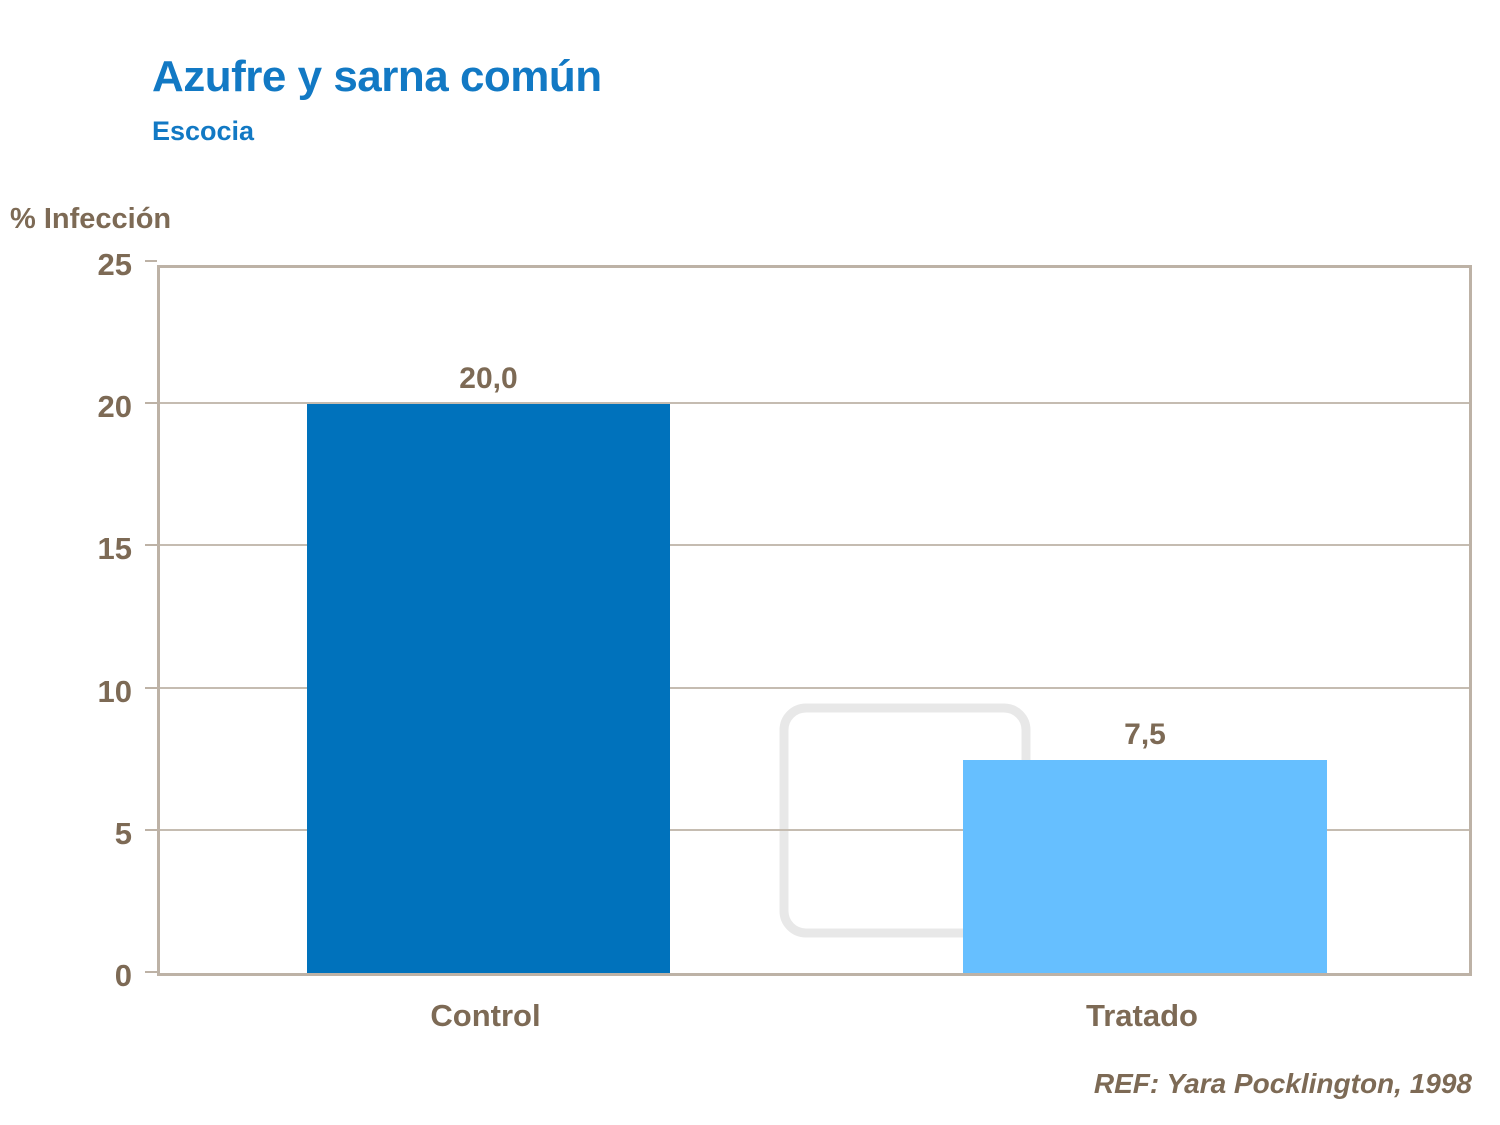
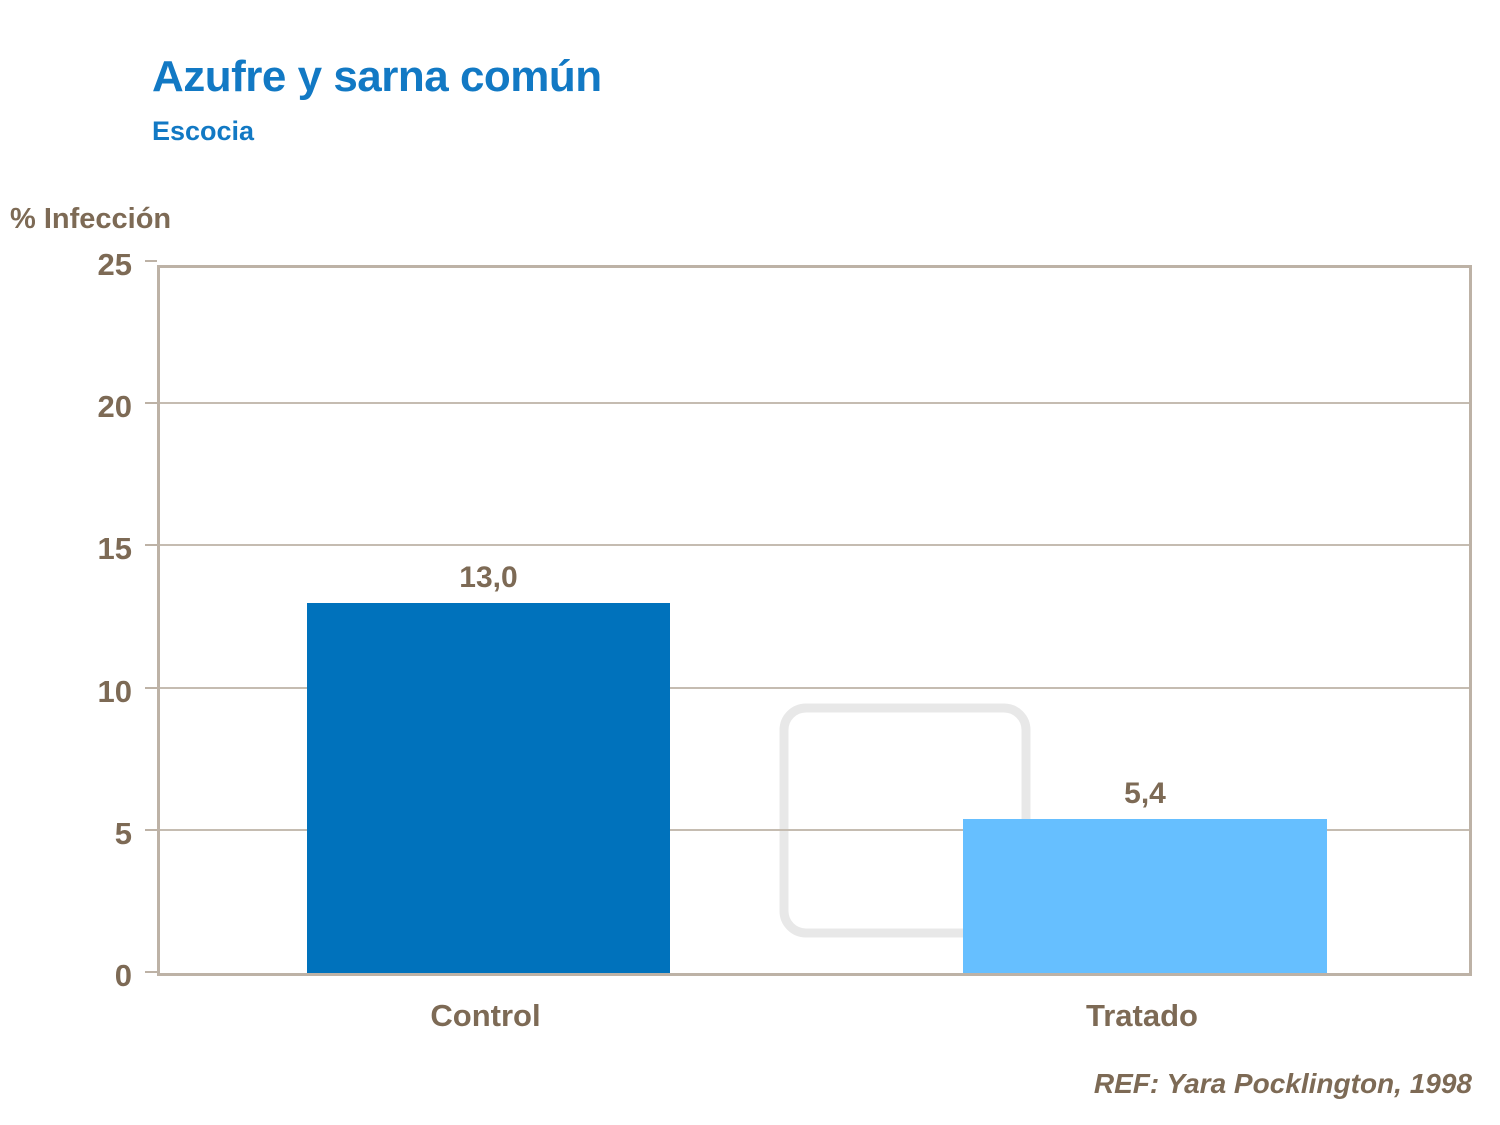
Control: 20,0 -> 13,0
Tratado: 7,5 -> 5,4
